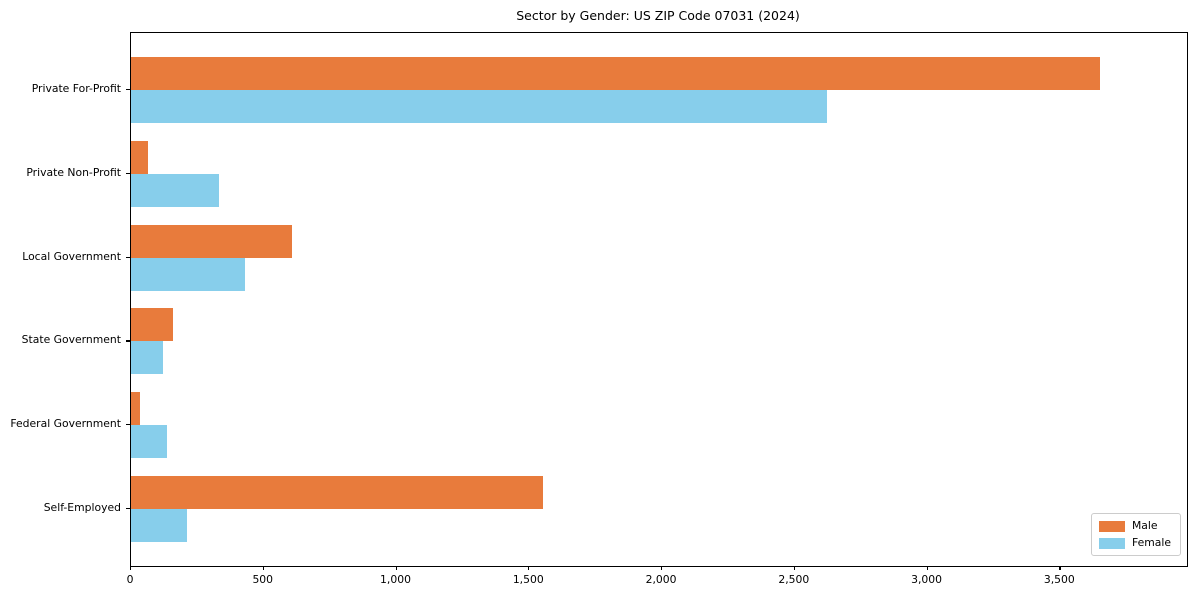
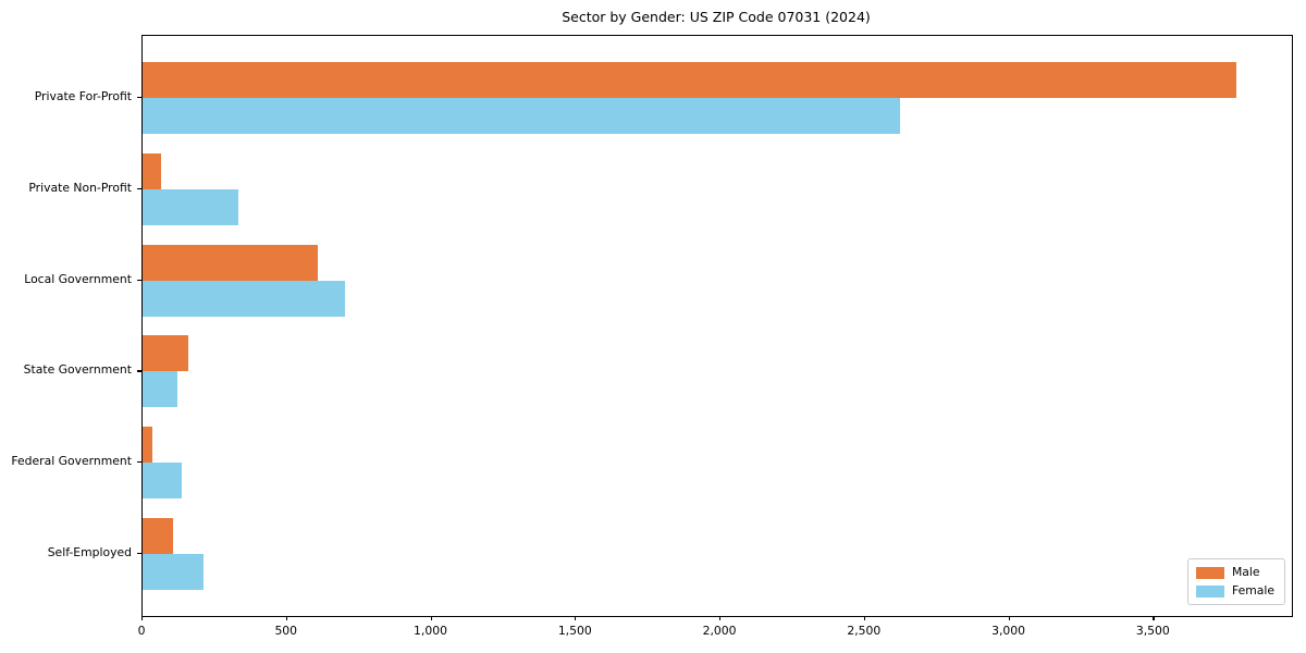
Male/Private For-Profit: 3650 -> 3780
Female/Local Government: 430 -> 700
Male/Self-Employed: 1550 -> 100
